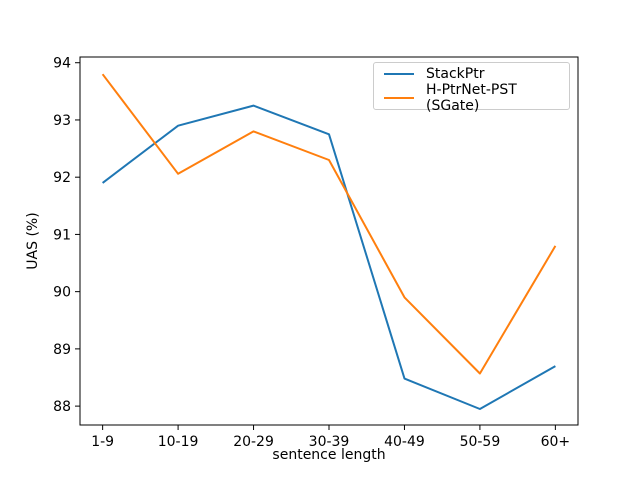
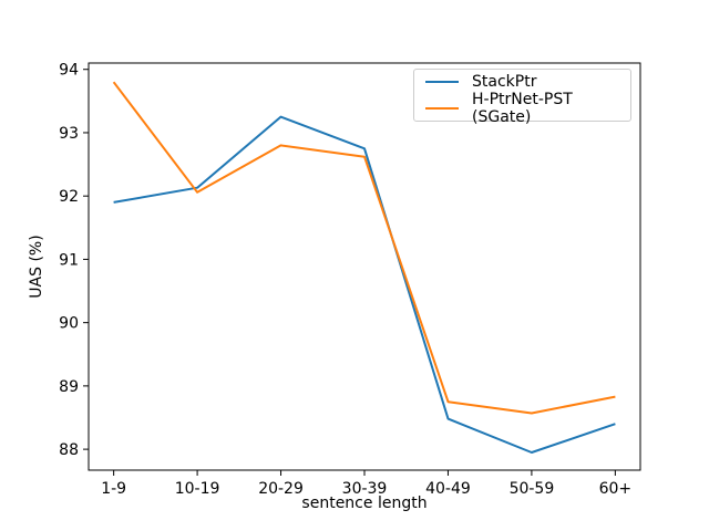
StackPtr/10-19: 92.9 -> 92.1
H-PtrNet-PST (SGate)/30-39: 92.3 -> 92.6
H-PtrNet-PST (SGate)/40-49: 89.9 -> 88.8
StackPtr/60+: 88.7 -> 88.4
H-PtrNet-PST (SGate)/60+: 90.8 -> 88.8
